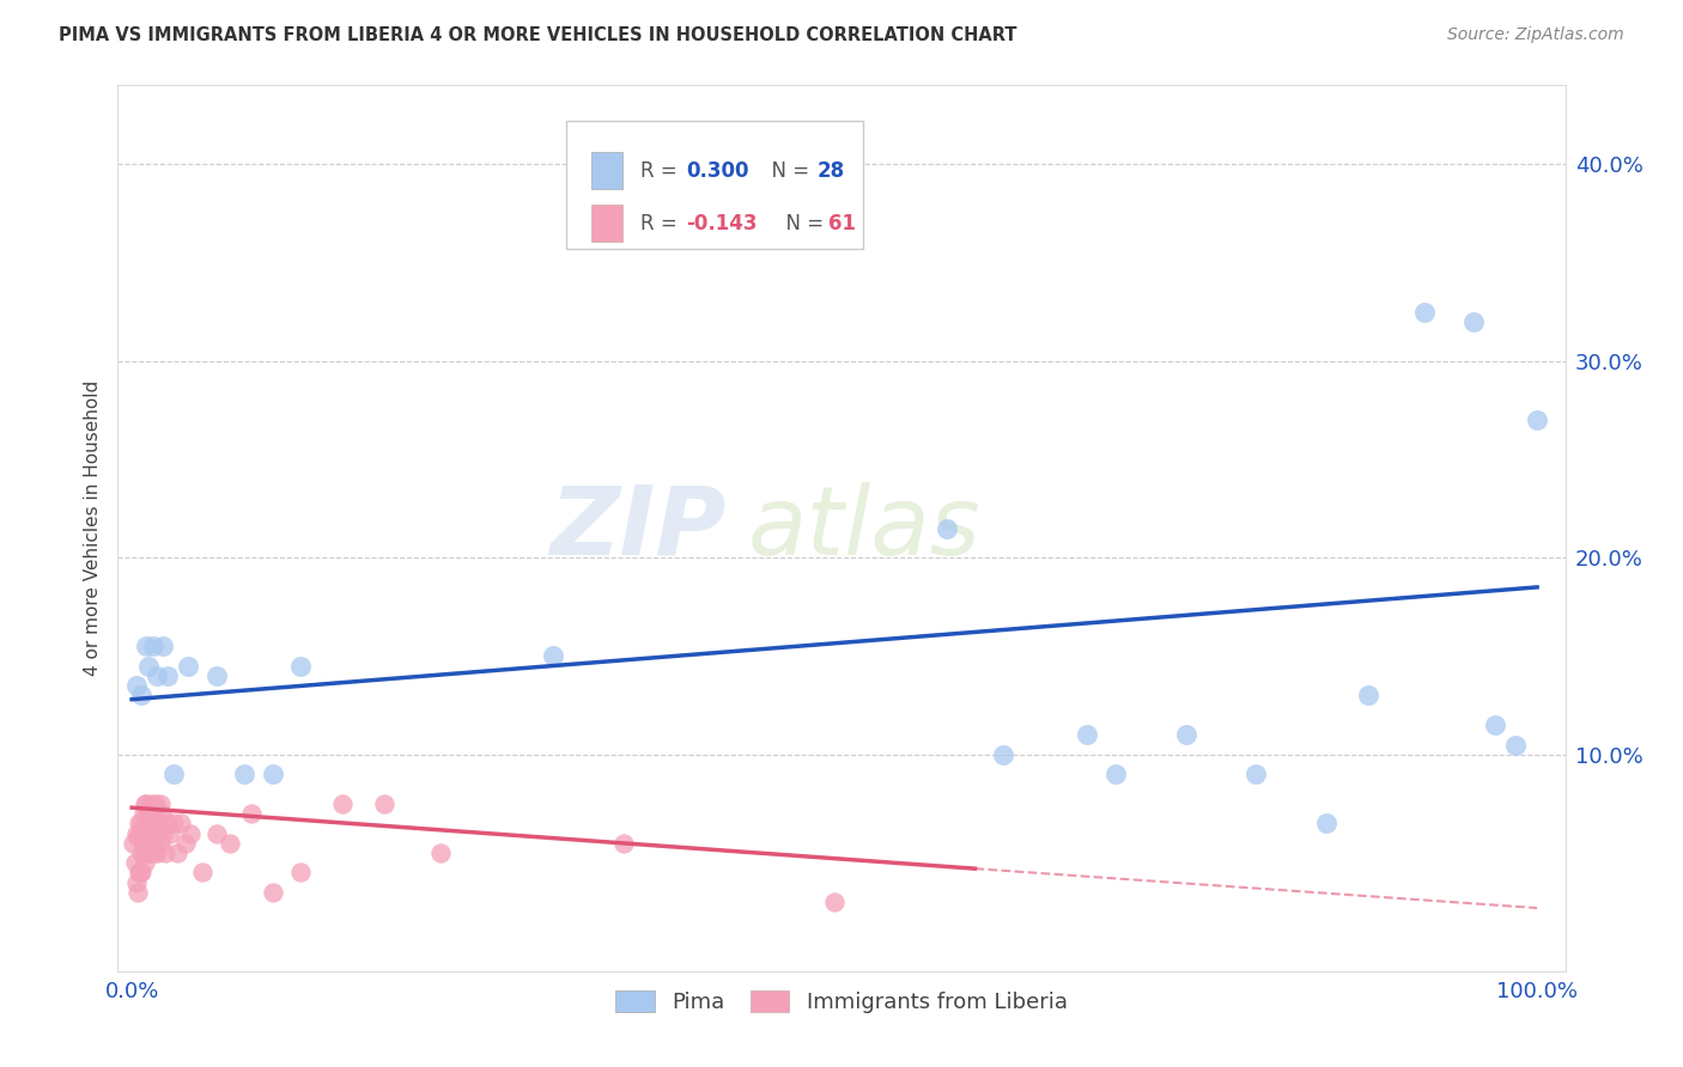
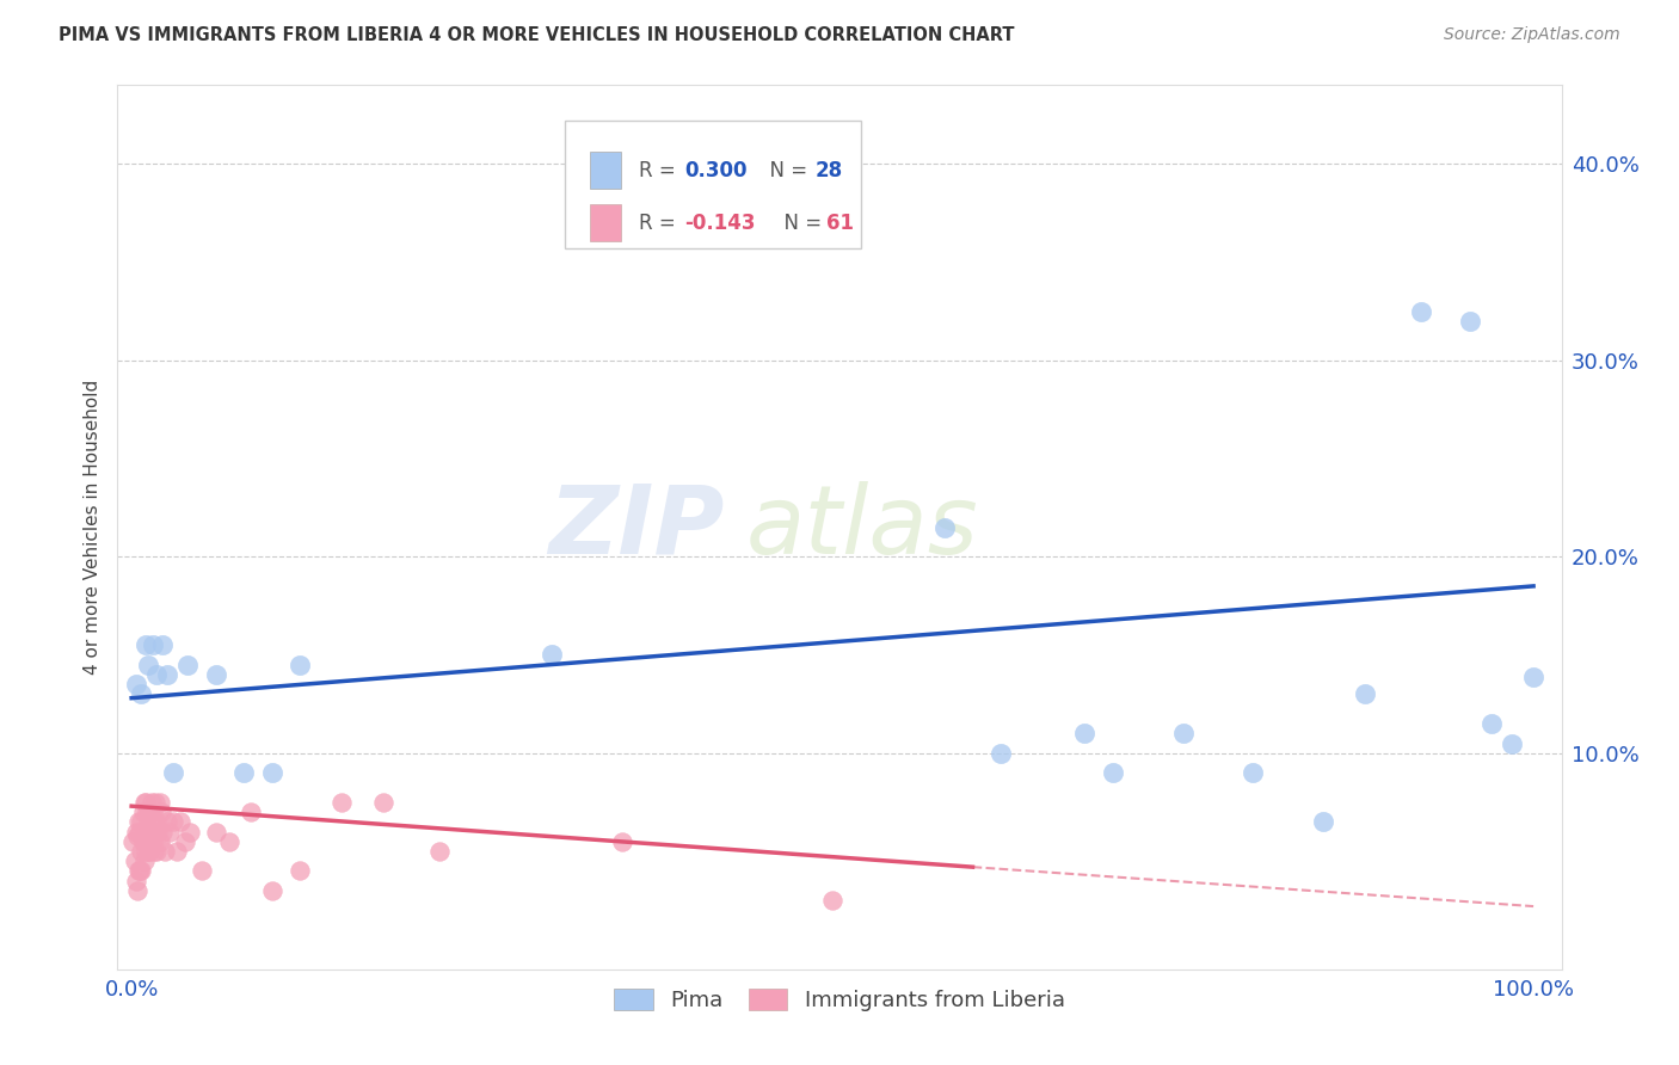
Pima/100.0%: 27.0% -> 13.9%
